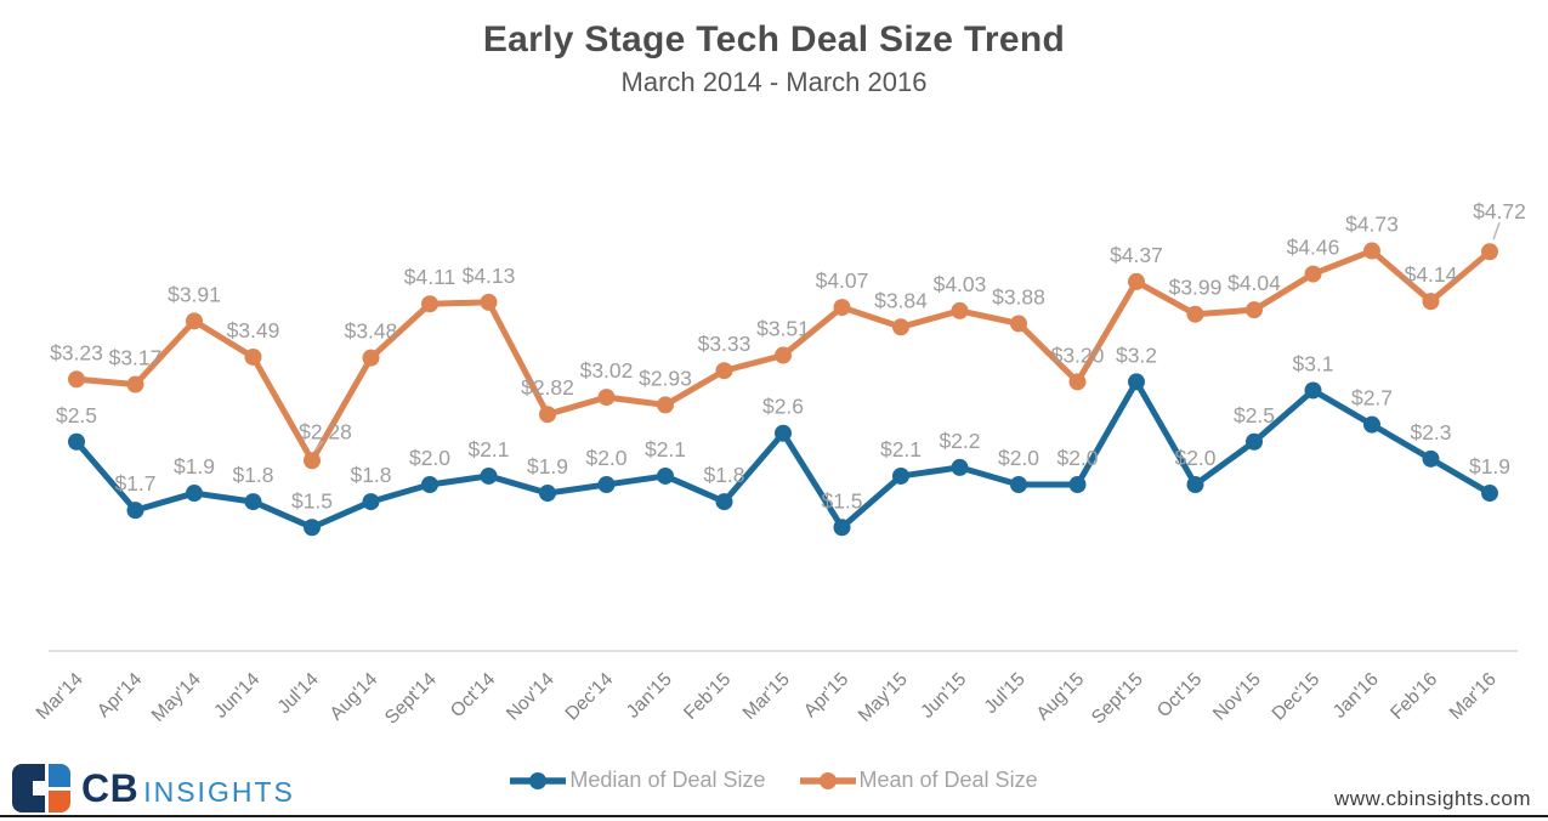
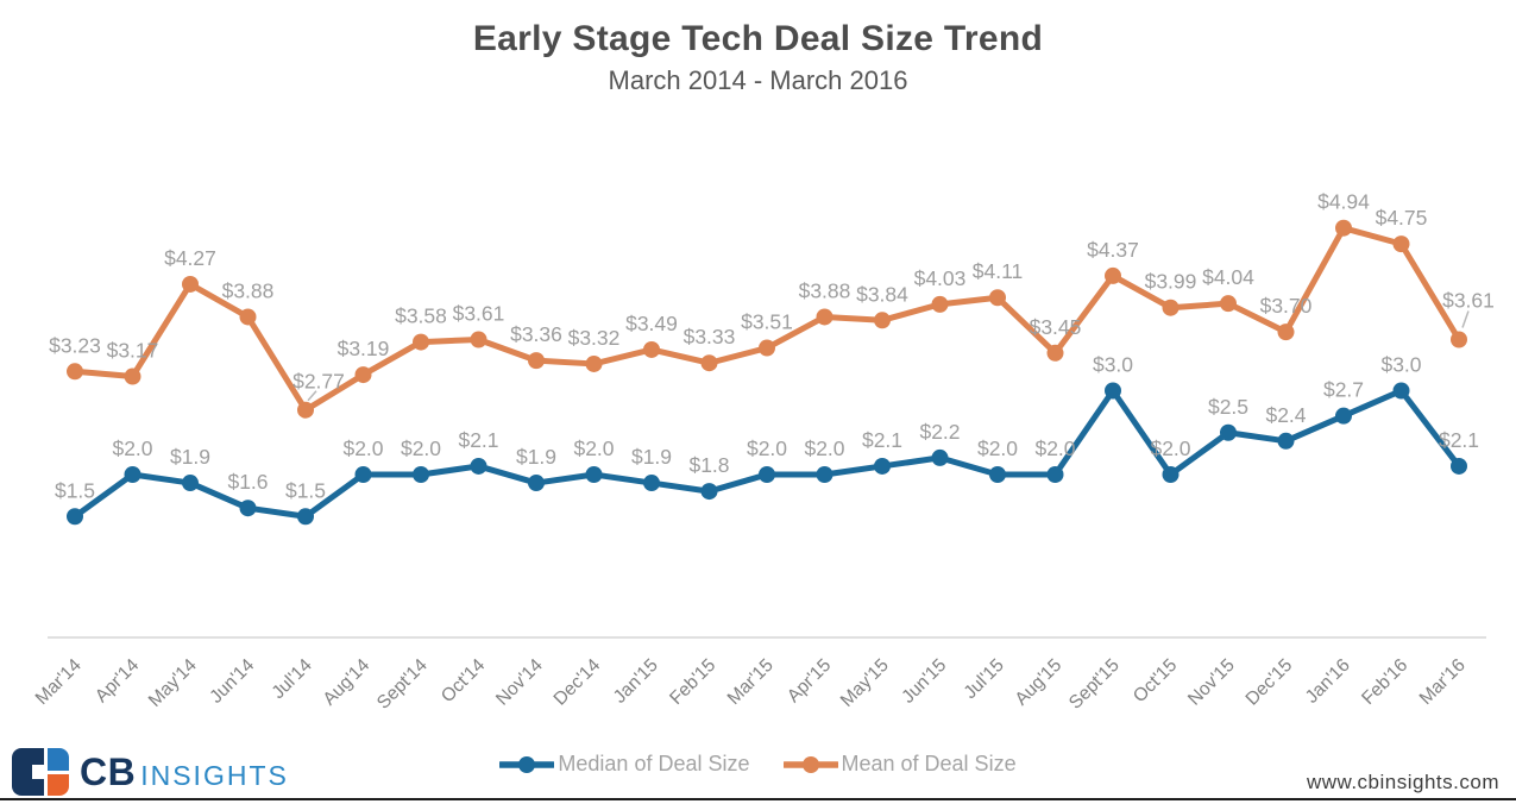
Median of Deal Size/Mar'14: $2.5 -> $1.5
Median of Deal Size/Apr'14: $1.7 -> $2.0
Mean of Deal Size/May'14: $3.91 -> $4.27
Median of Deal Size/Jun'14: $1.8 -> $1.6
Mean of Deal Size/Jun'14: $3.49 -> $3.88
Mean of Deal Size/Jul'14: $2.28 -> $2.77
Median of Deal Size/Aug'14: $1.8 -> $2.0
Mean of Deal Size/Aug'14: $3.48 -> $3.19
Mean of Deal Size/Sept'14: $4.11 -> $3.58
Mean of Deal Size/Oct'14: $4.13 -> $3.61
Mean of Deal Size/Nov'14: $2.82 -> $3.36
Mean of Deal Size/Dec'14: $3.02 -> $3.32
Median of Deal Size/Jan'15: $2.1 -> $1.9
Mean of Deal Size/Jan'15: $2.93 -> $3.49
Median of Deal Size/Mar'15: $2.6 -> $2.0
Median of Deal Size/Apr'15: $1.5 -> $2.0
Mean of Deal Size/Apr'15: $4.07 -> $3.88
Mean of Deal Size/Jul'15: $3.88 -> $4.11
Mean of Deal Size/Aug'15: $3.20 -> $3.45
Median of Deal Size/Sept'15: $3.2 -> $3.0
Median of Deal Size/Dec'15: $3.1 -> $2.4
Mean of Deal Size/Dec'15: $4.46 -> $3.70
Mean of Deal Size/Jan'16: $4.73 -> $4.94
Median of Deal Size/Feb'16: $2.3 -> $3.0
Mean of Deal Size/Feb'16: $4.14 -> $4.75
Median of Deal Size/Mar'16: $1.9 -> $2.1
Mean of Deal Size/Mar'16: $4.72 -> $3.61
